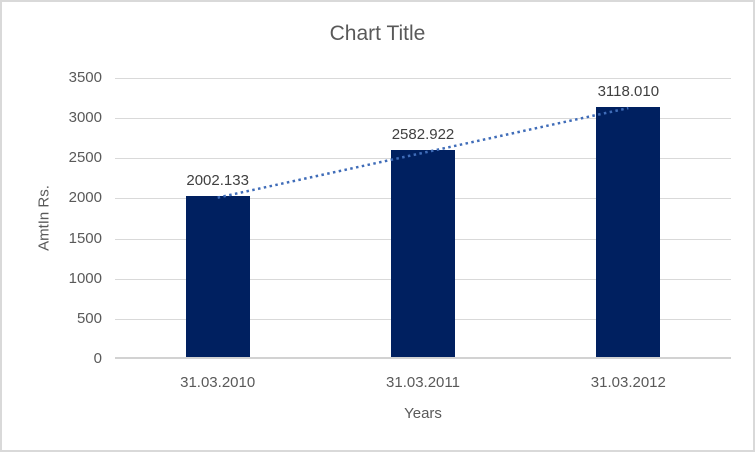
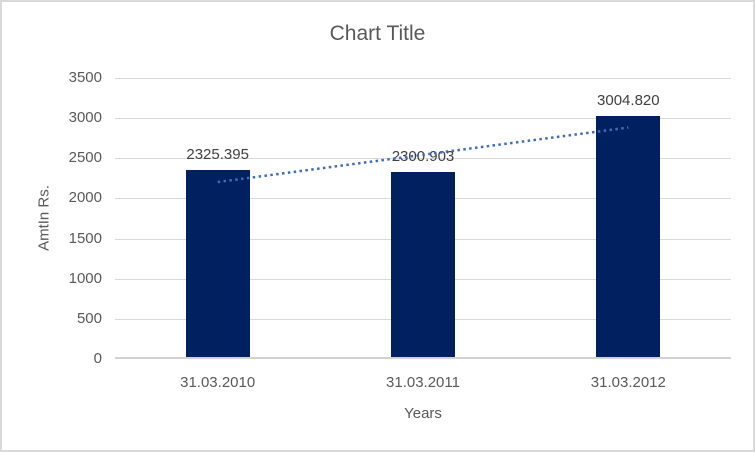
31.03.2010: 2002.133 -> 2325.395
31.03.2011: 2582.922 -> 2300.903
31.03.2012: 3118.010 -> 3004.820
